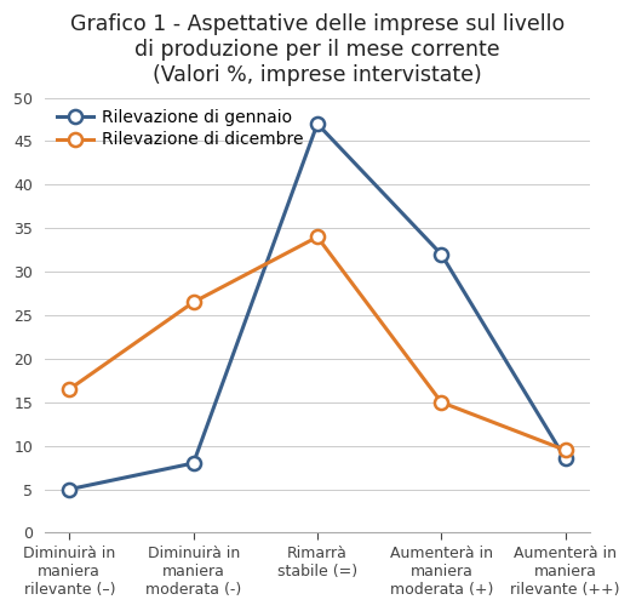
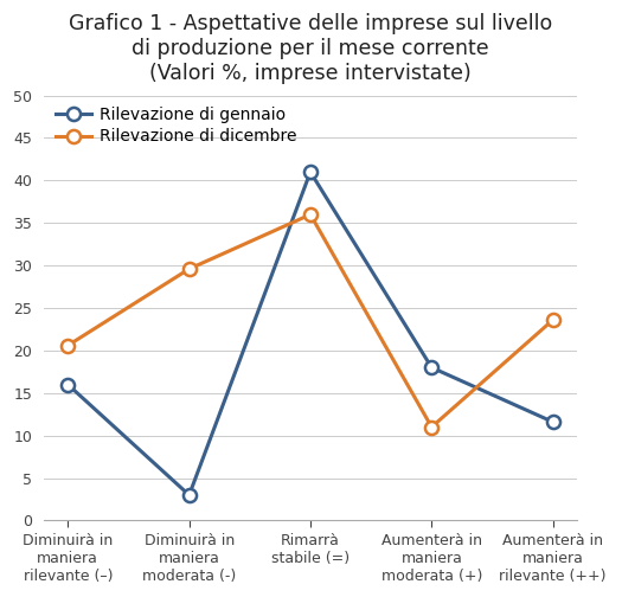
Rilevazione di gennaio/Diminuirà in maniera rilevante (–): 5.0 -> 16.0
Rilevazione di dicembre/Diminuirà in maniera rilevante (–): 16.5 -> 20.6
Rilevazione di gennaio/Diminuirà in maniera moderata (-): 8.0 -> 3.0
Rilevazione di dicembre/Diminuirà in maniera moderata (-): 26.5 -> 29.6
Rilevazione di gennaio/Rimarrà stabile (=): 47.0 -> 41.0
Rilevazione di dicembre/Rimarrà stabile (=): 34.0 -> 36.0
Rilevazione di gennaio/Aumenterà in maniera moderata (+): 32.0 -> 18.0
Rilevazione di dicembre/Aumenterà in maniera moderata (+): 15.0 -> 11.0
Rilevazione di gennaio/Aumenterà in maniera rilevante (++): 8.5 -> 11.6
Rilevazione di dicembre/Aumenterà in maniera rilevante (++): 9.5 -> 23.6
